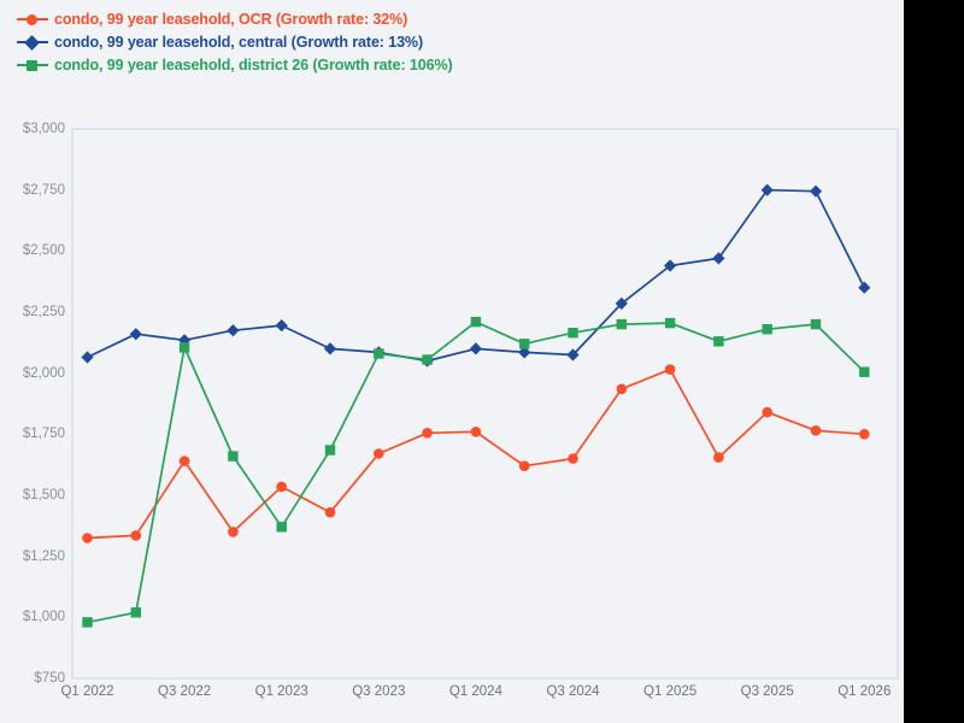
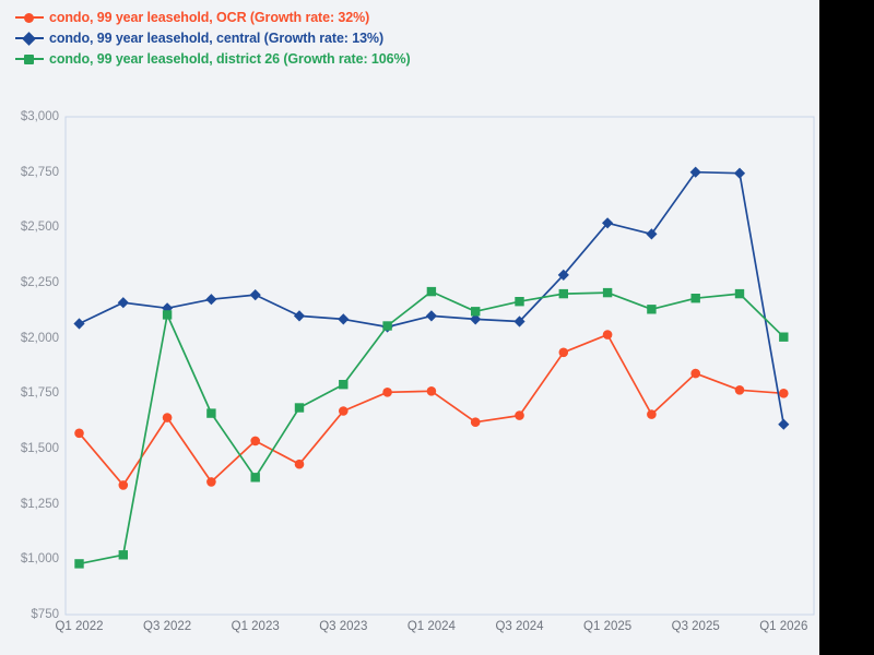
condo, 99 year leasehold, OCR (Growth rate: 32%)/Q1 2022: $1320 -> $1570
condo, 99 year leasehold, district 26 (Growth rate: 106%)/Q3 2023: $2080 -> $1790
condo, 99 year leasehold, central (Growth rate: 13%)/Q1 2025: $2440 -> $2520
condo, 99 year leasehold, central (Growth rate: 13%)/Q1 2026: $2350 -> $1610
